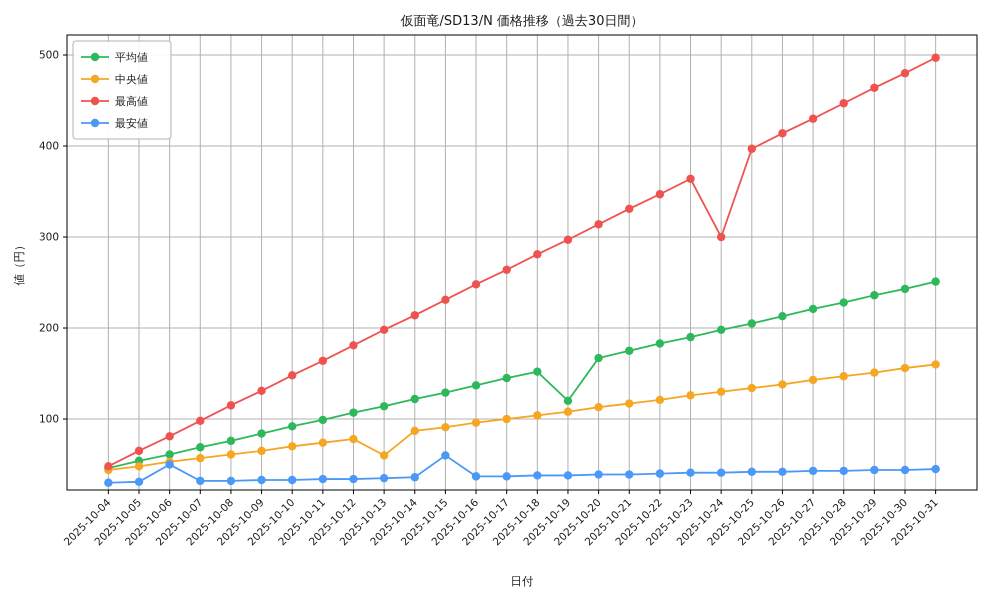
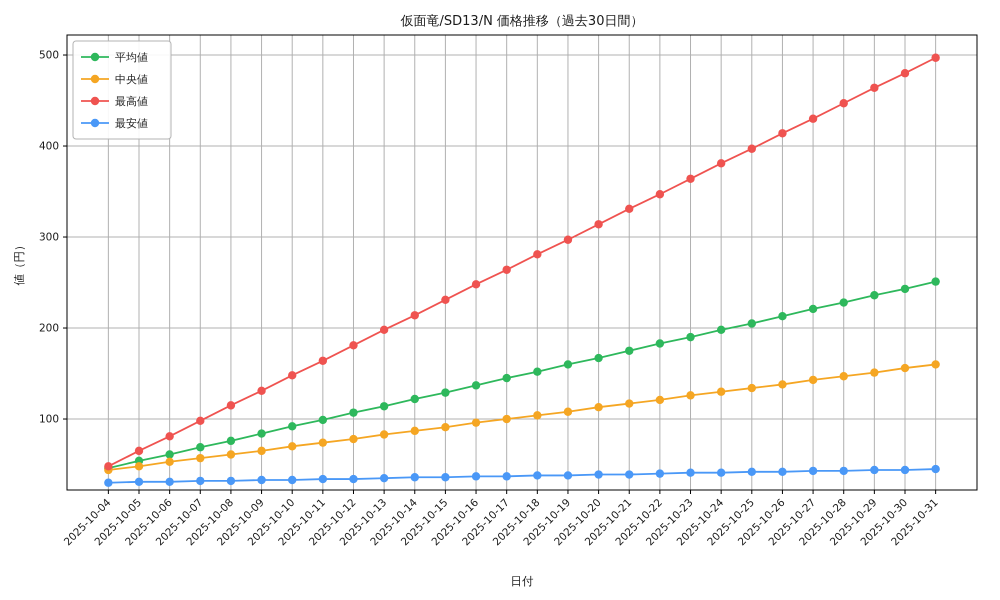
最安値/2025-10-06: 50 -> 30
中央値/2025-10-13: 60 -> 80
最安値/2025-10-15: 60 -> 40
平均値/2025-10-19: 120 -> 160
最高値/2025-10-24: 300 -> 380
